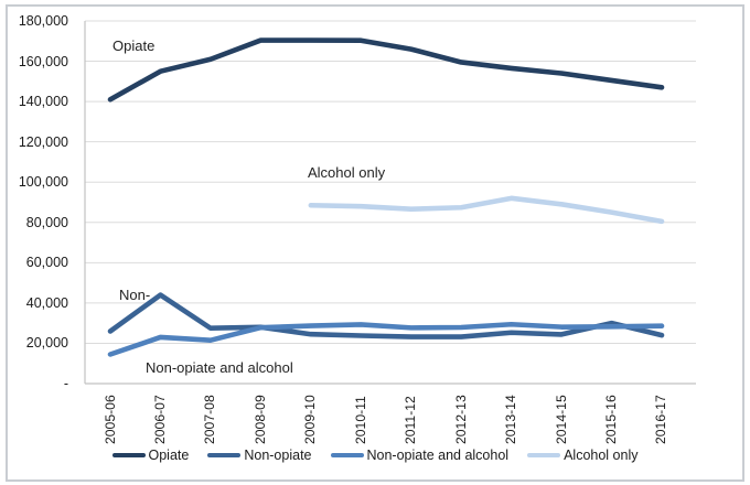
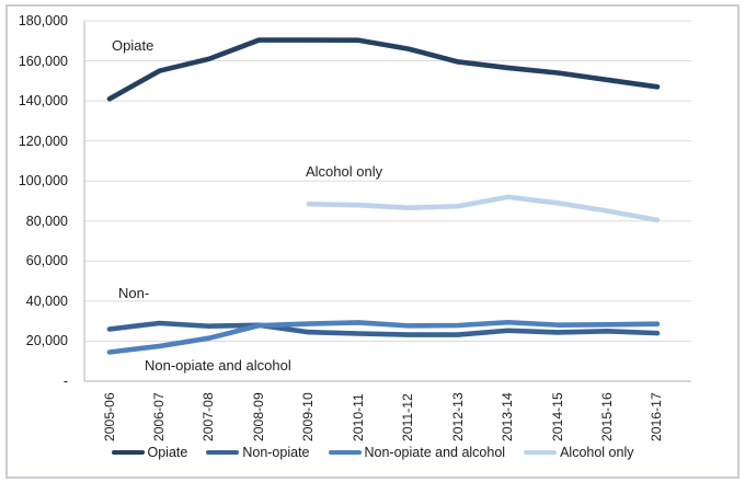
Non-opiate/2006-07: 44000 -> 29000
Non-opiate and alcohol/2006-07: 23000 -> 18000
Non-opiate/2015-16: 30000 -> 25000
